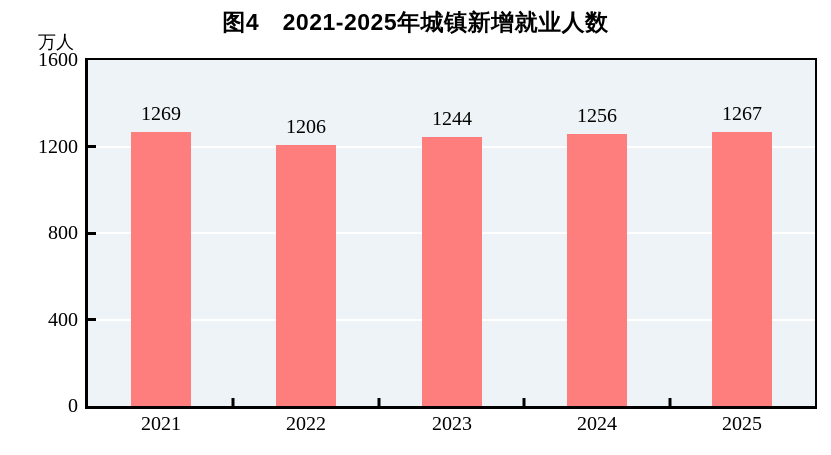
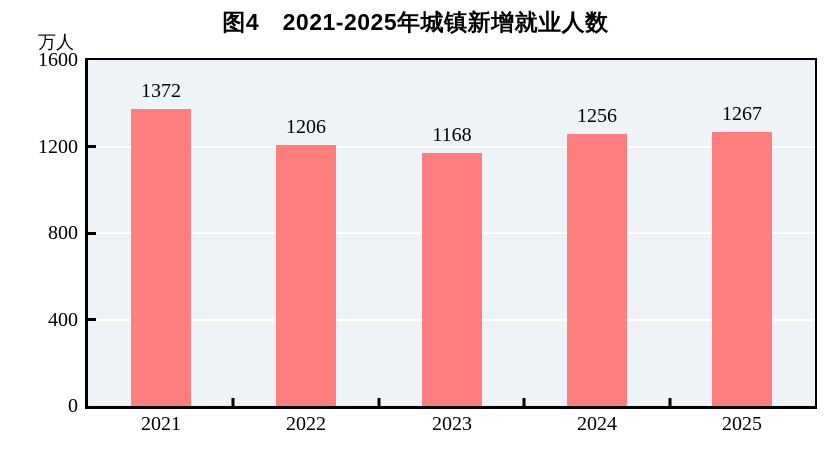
2021: 1269 -> 1372
2023: 1244 -> 1168
